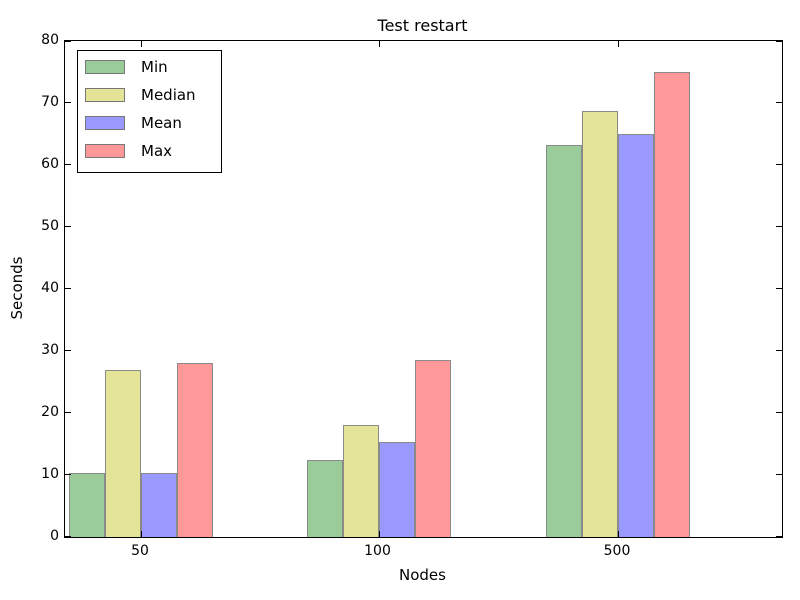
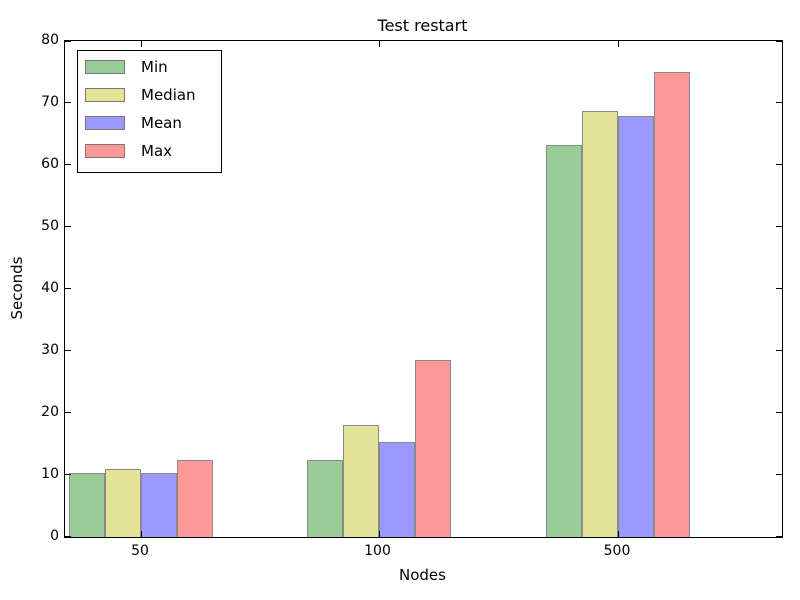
Median/50: 27 -> 11
Max/50: 28 -> 12
Mean/500: 65 -> 68
